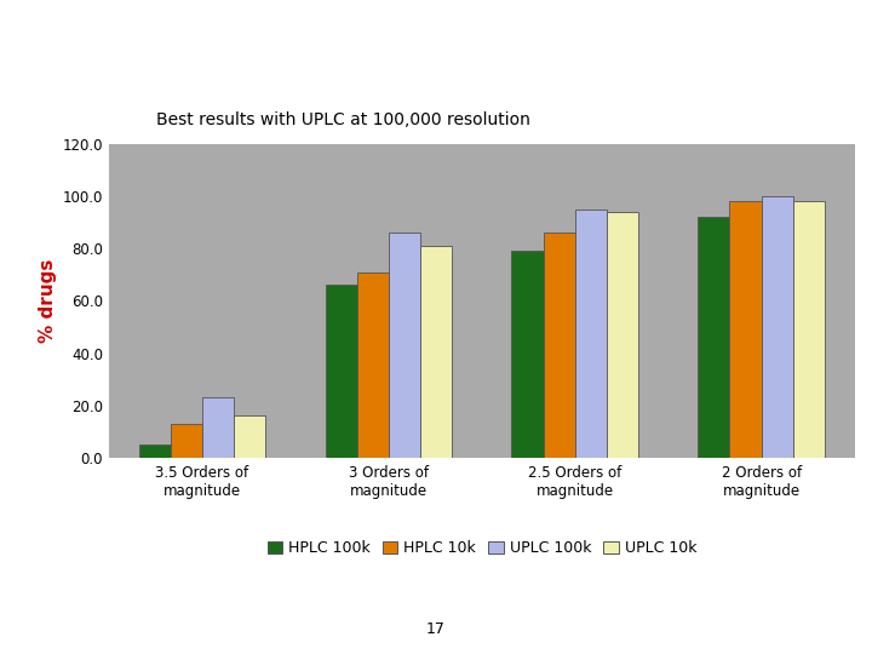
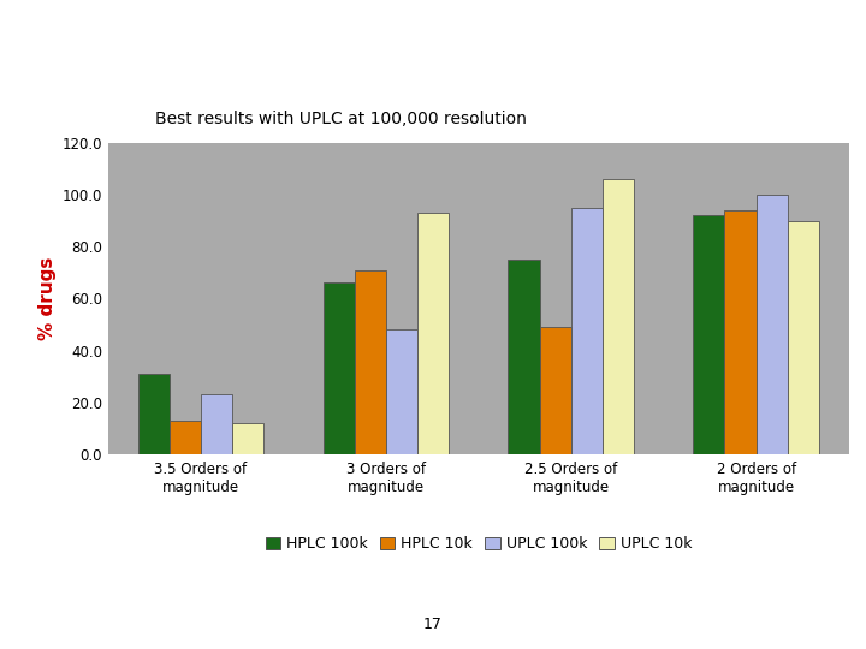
HPLC 100k/3.5 Orders of magnitude: 5 -> 31
UPLC 10k/3.5 Orders of magnitude: 16 -> 12
UPLC 100k/3 Orders of magnitude: 86 -> 48
UPLC 10k/3 Orders of magnitude: 81 -> 93
HPLC 100k/2.5 Orders of magnitude: 79 -> 75
HPLC 10k/2.5 Orders of magnitude: 86 -> 49
UPLC 10k/2.5 Orders of magnitude: 94 -> 106
HPLC 10k/2 Orders of magnitude: 98 -> 94
UPLC 10k/2 Orders of magnitude: 98 -> 90
